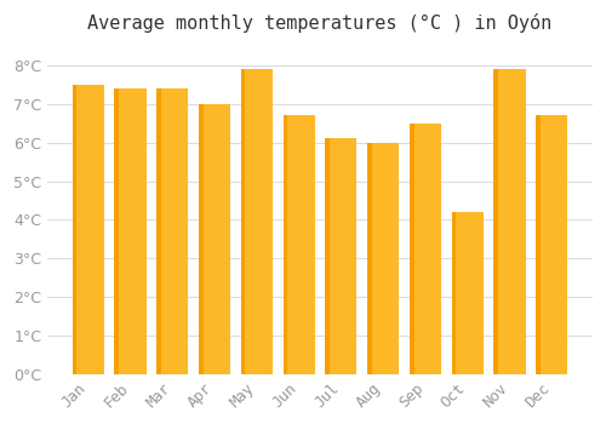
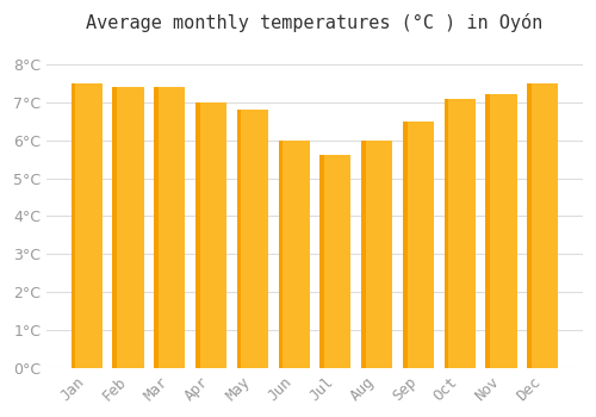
May: 7.9°C -> 6.8°C
Jun: 6.7°C -> 6.0°C
Jul: 6.1°C -> 5.6°C
Oct: 4.2°C -> 7.1°C
Nov: 7.9°C -> 7.2°C
Dec: 6.7°C -> 7.5°C
